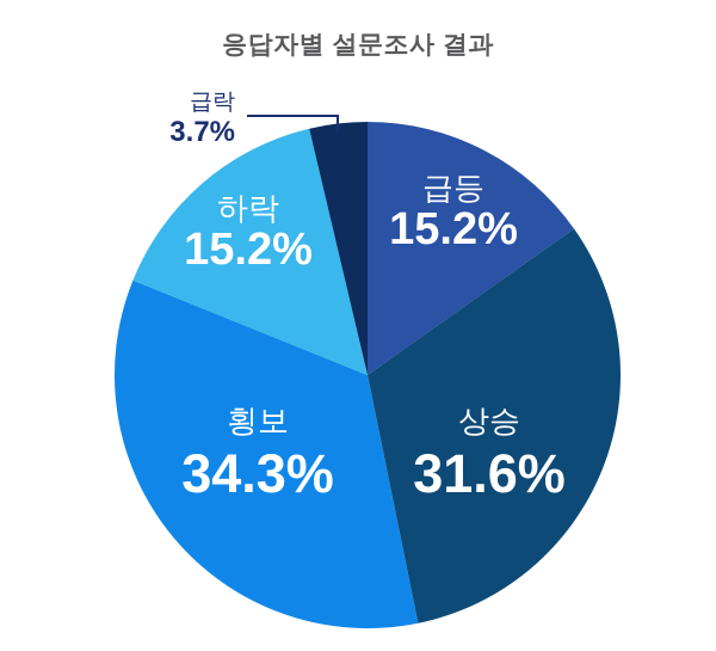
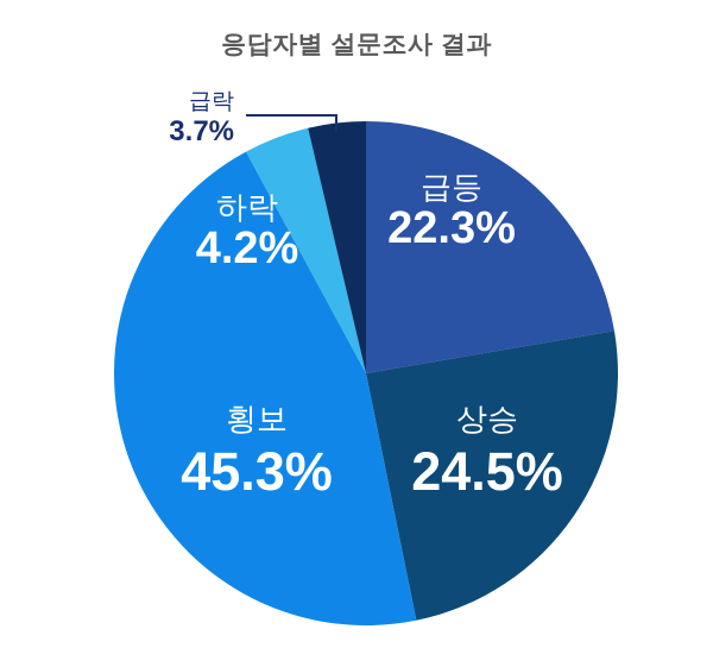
급등: 15.2% -> 22.3%
상승: 31.6% -> 24.5%
횡보: 34.3% -> 45.3%
하락: 15.2% -> 4.2%
